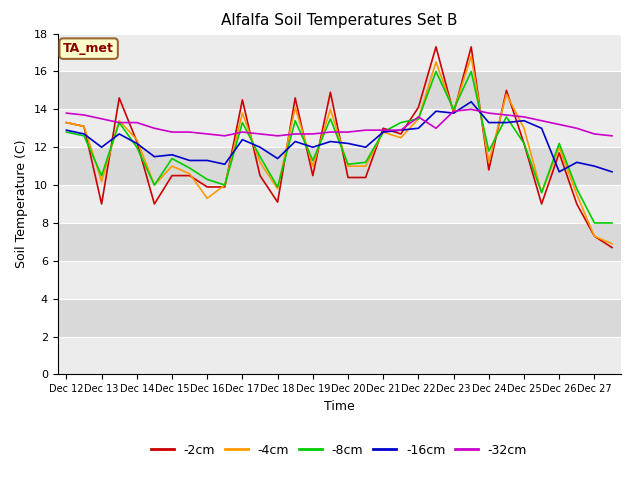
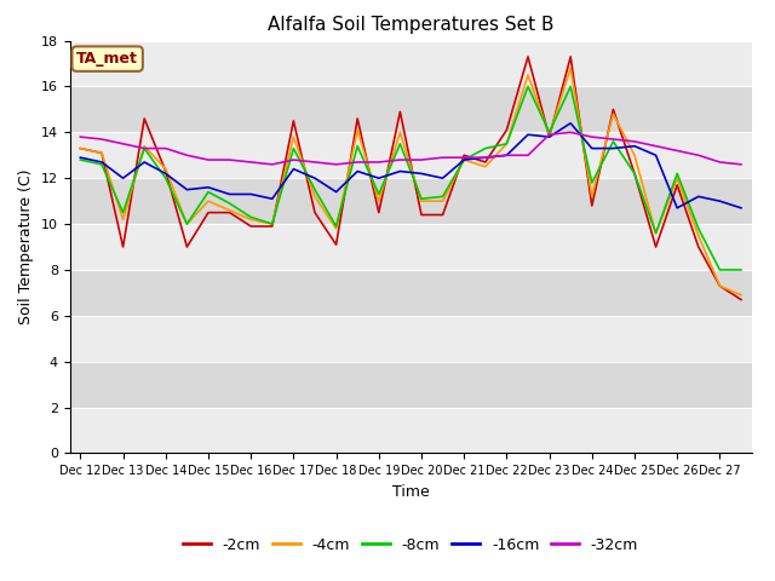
-4cm/Dec 16: 9.3 -> 10.2
-32cm/Dec 22: 13.6 -> 13.0
